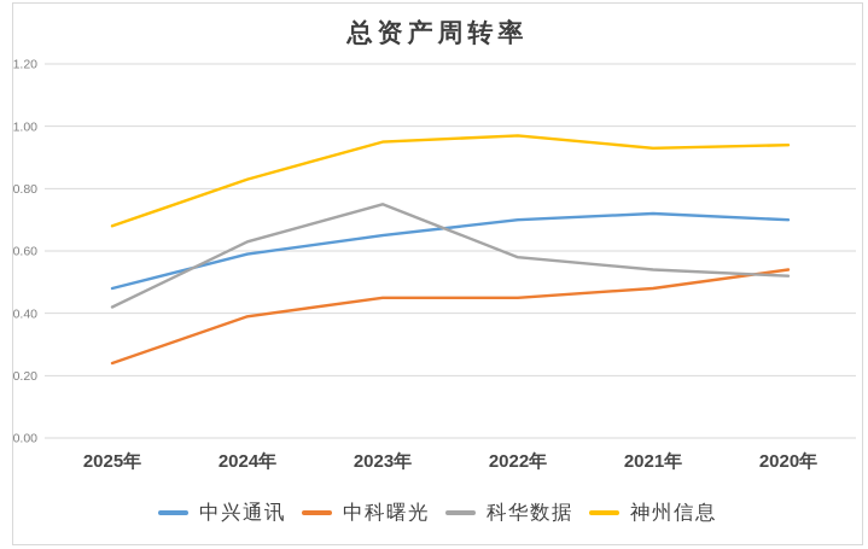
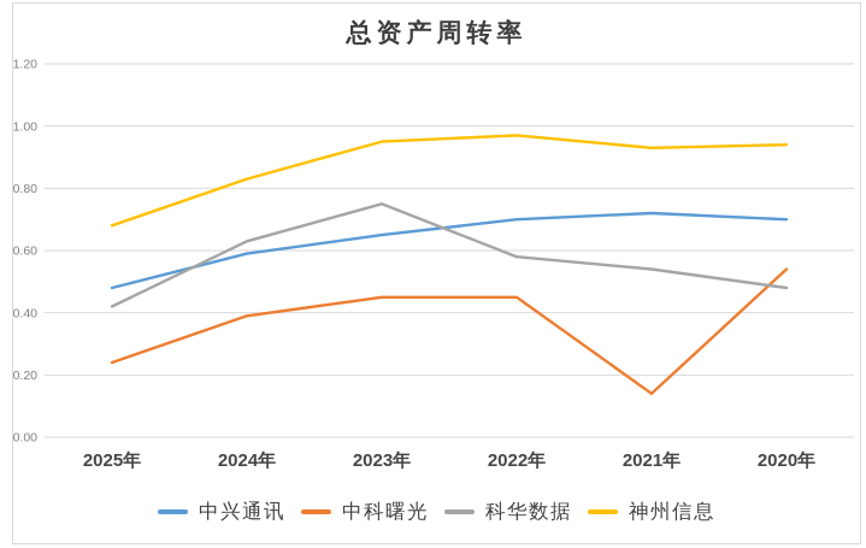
中科曙光/2021年: 0.48 -> 0.14
科华数据/2020年: 0.52 -> 0.48
